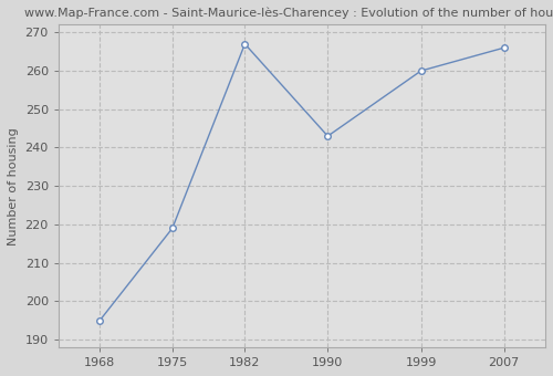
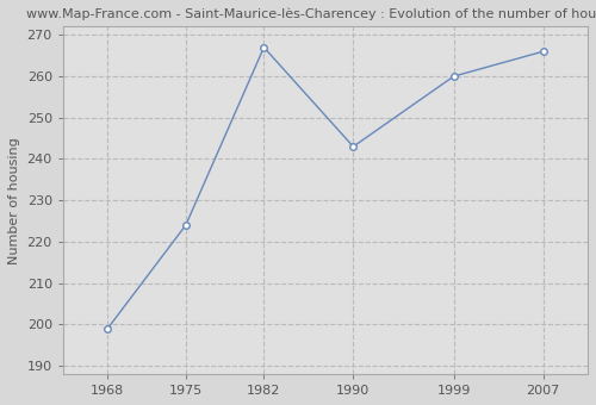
1968: 195 -> 199
1975: 219 -> 224
